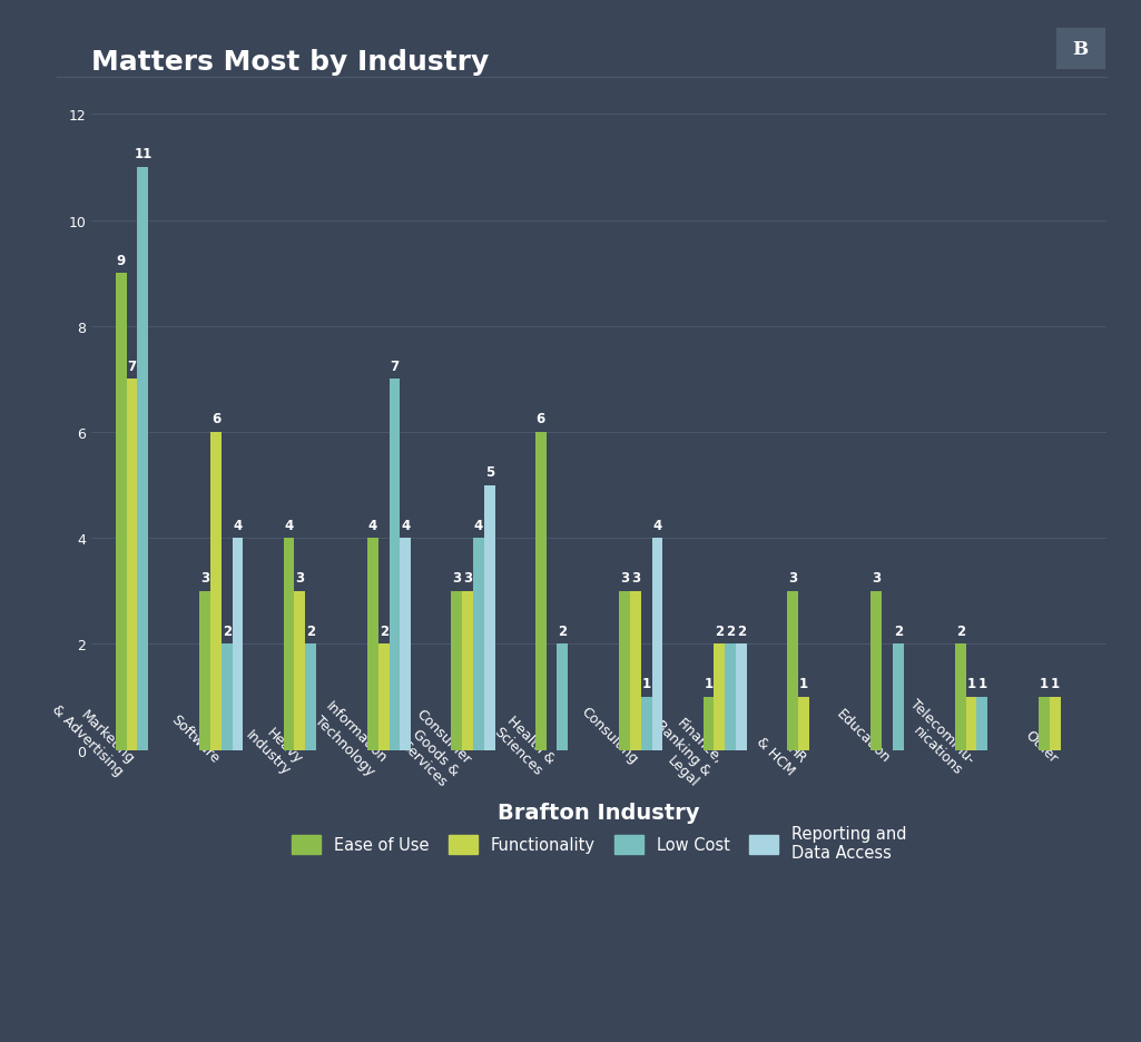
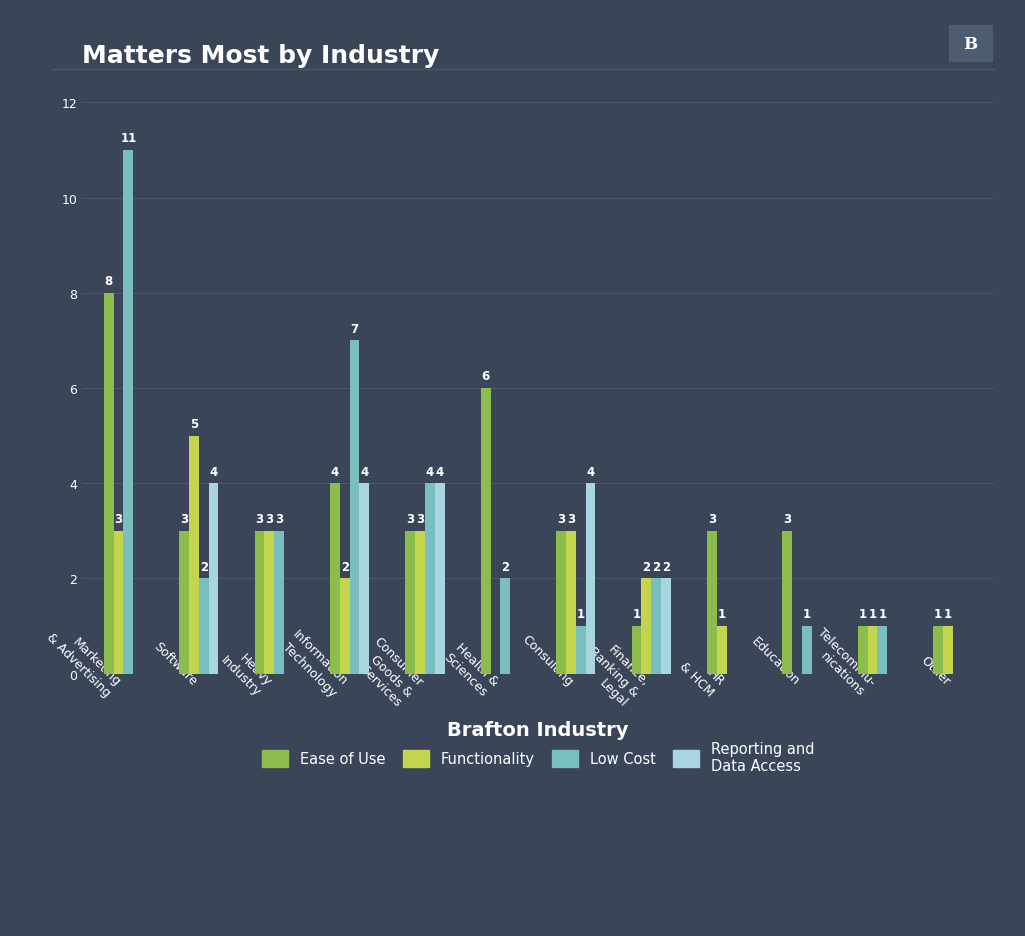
Ease of Use/Marketing & Advertising: 9 -> 8
Functionality/Marketing & Advertising: 7 -> 3
Functionality/Software: 6 -> 5
Ease of Use/Heavy Industry: 4 -> 3
Low Cost/Heavy Industry: 2 -> 3
Reporting and Data Access/Consumer Goods & Services: 5 -> 4
Low Cost/Education: 2 -> 1
Ease of Use/Telecommu- nications: 2 -> 1
